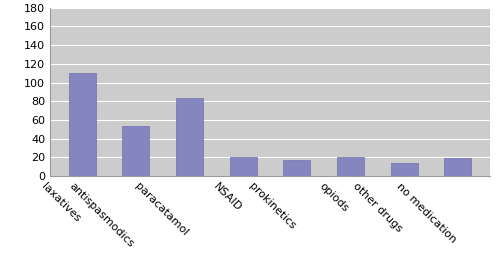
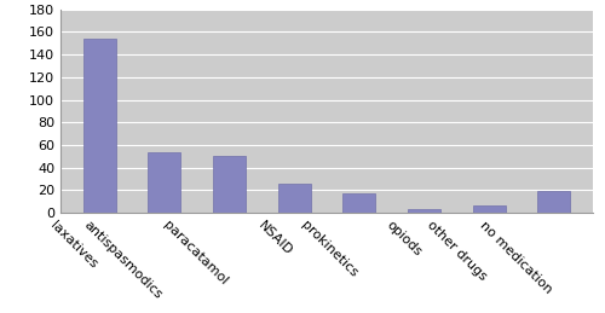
laxatives: 110 -> 154
paracatamol: 84 -> 50
NSAID: 20 -> 26
opiods: 20 -> 3
other drugs: 14 -> 7
